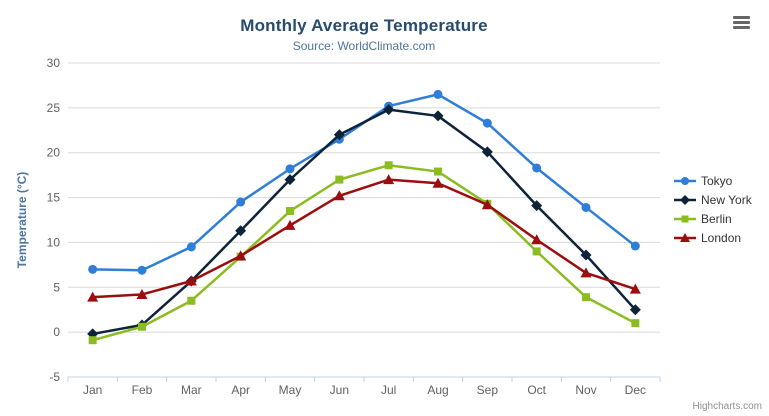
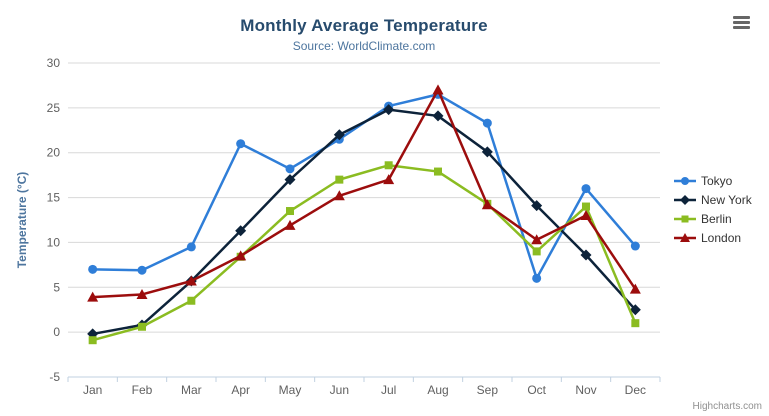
Tokyo/Apr: 14 -> 21
London/Aug: 17 -> 27
Tokyo/Oct: 18 -> 6
Tokyo/Nov: 14 -> 16
Berlin/Nov: 4 -> 14
London/Nov: 7 -> 13
